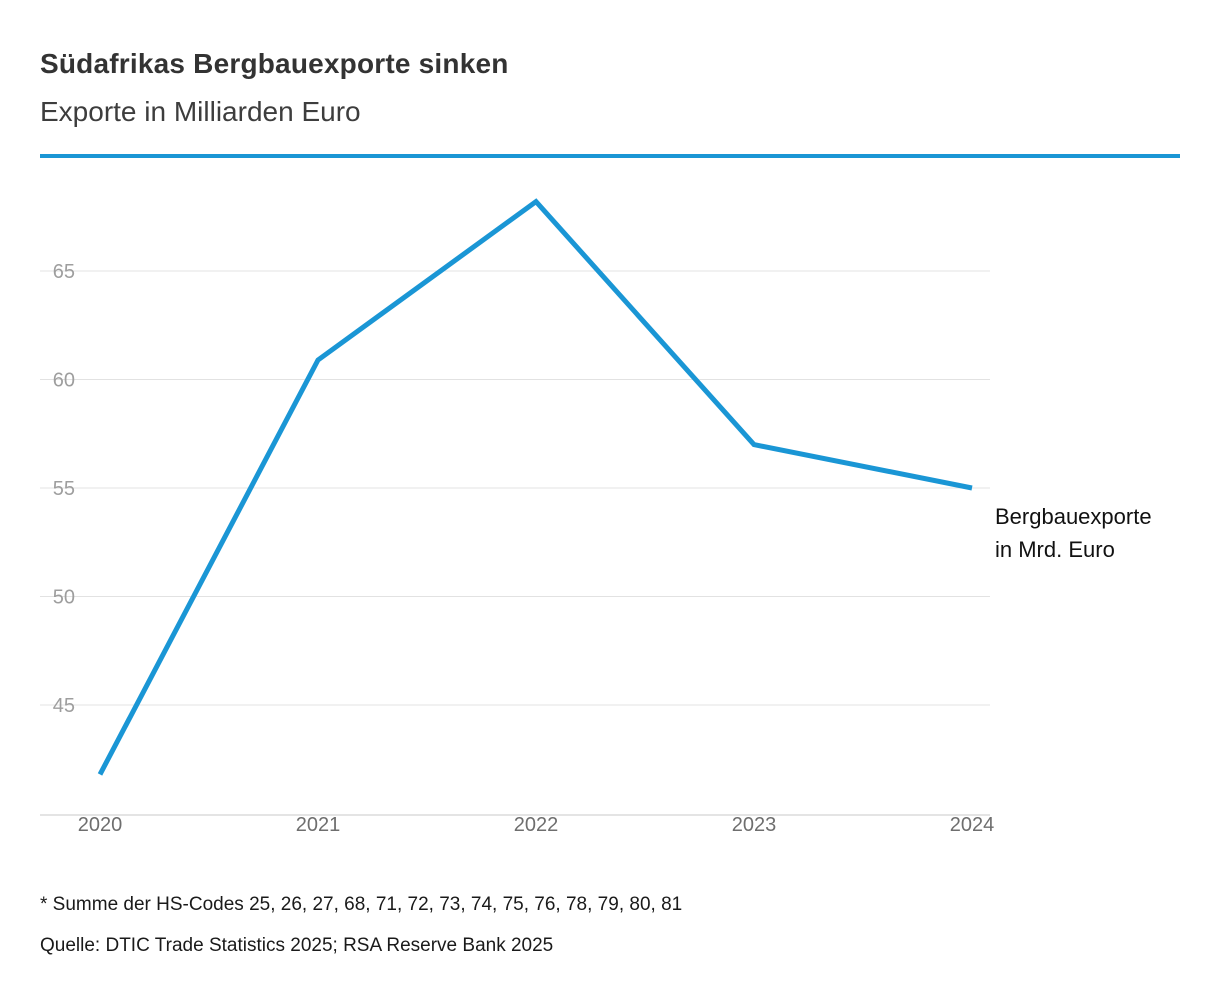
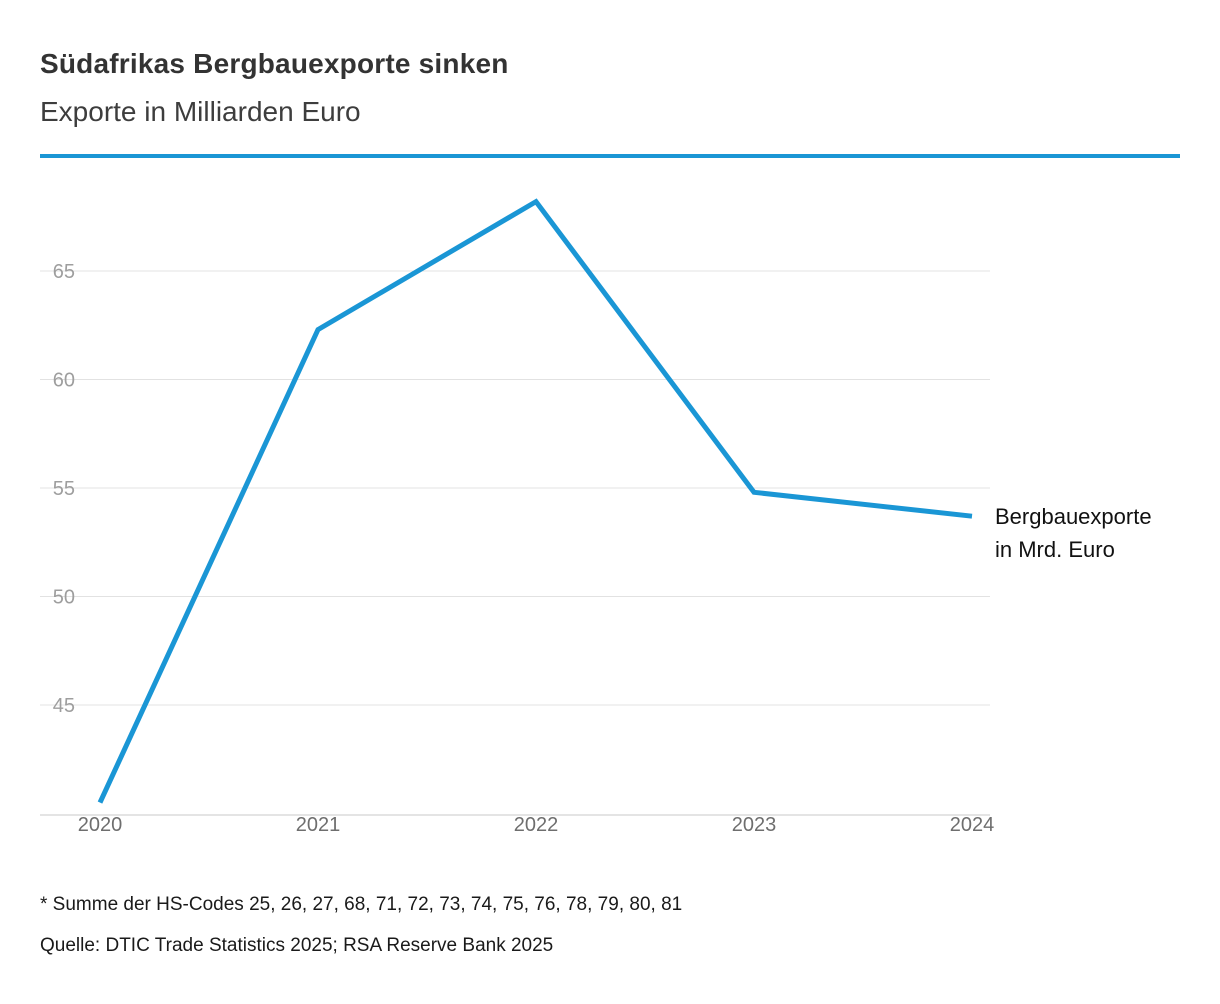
2020: 41.8 -> 40.5
2021: 60.9 -> 62.3
2023: 57.0 -> 54.8
2024: 55.0 -> 53.7
